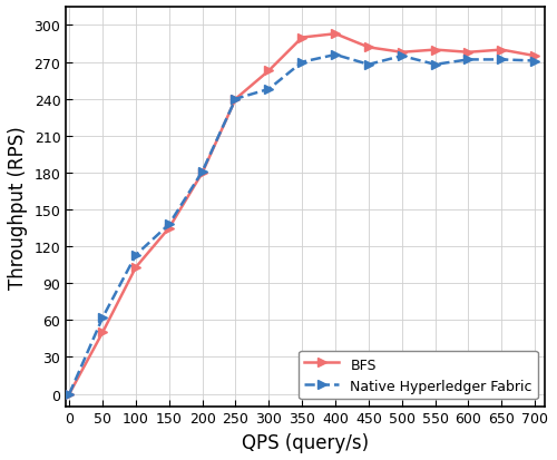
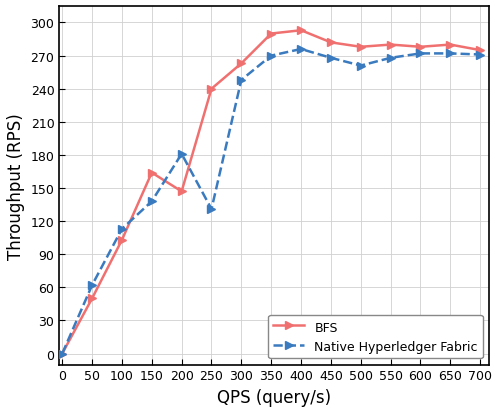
BFS/150: 135 -> 164
BFS/200: 180 -> 147
Native Hyperledger Fabric/250: 240 -> 131
Native Hyperledger Fabric/500: 275 -> 261
